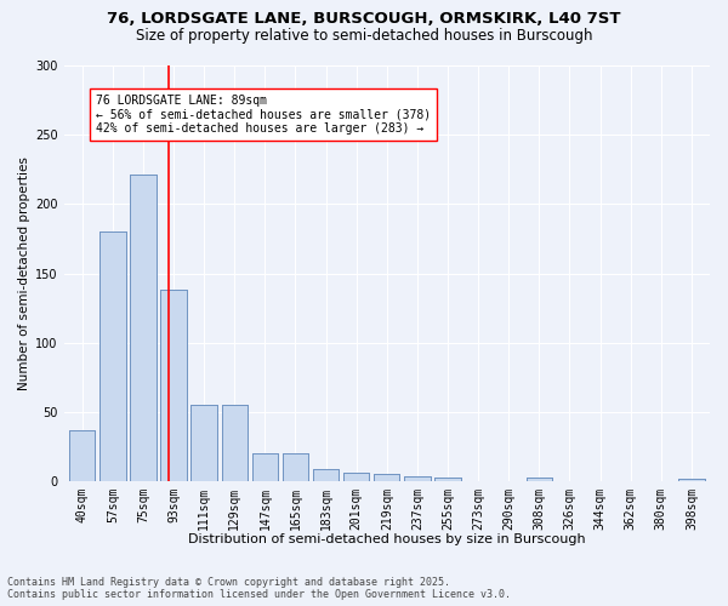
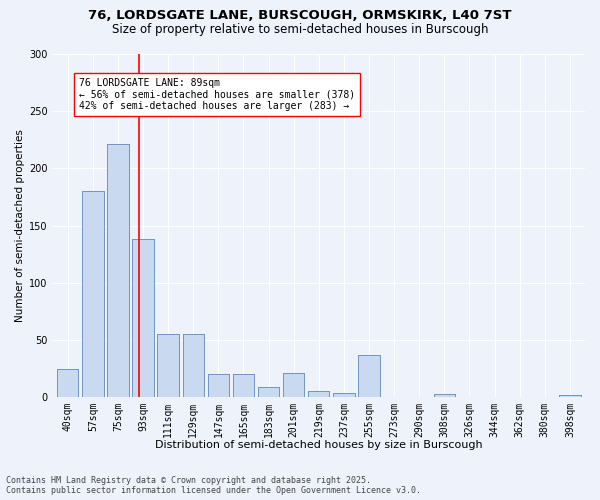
40sqm: 37 -> 25
201sqm: 6 -> 21
255sqm: 3 -> 37
